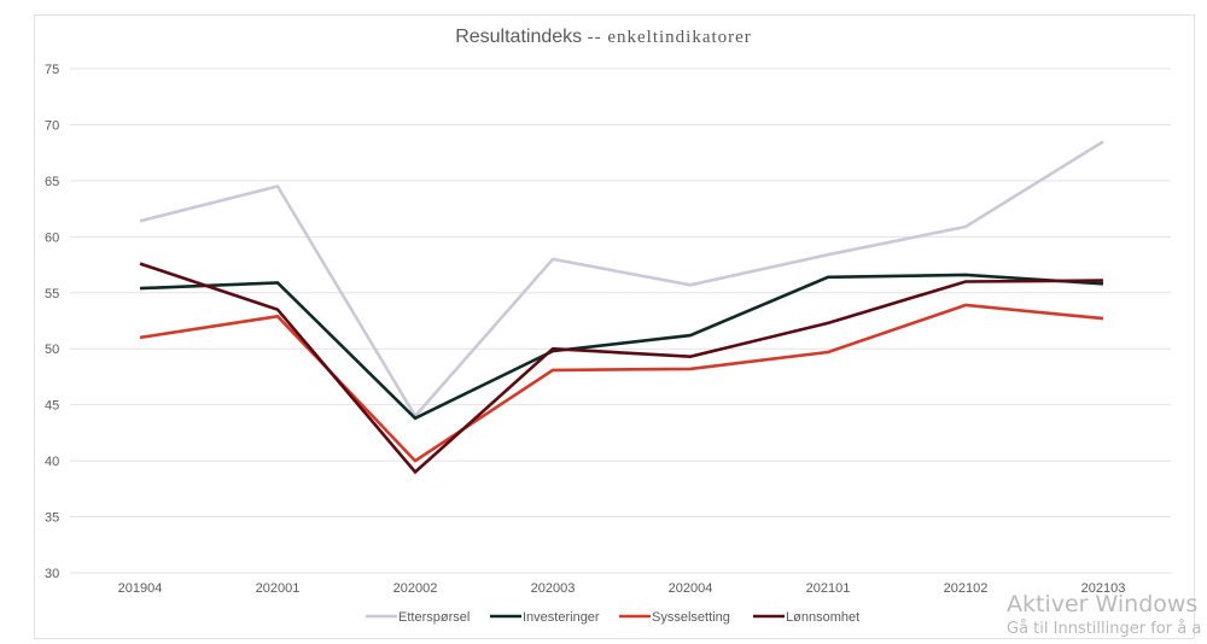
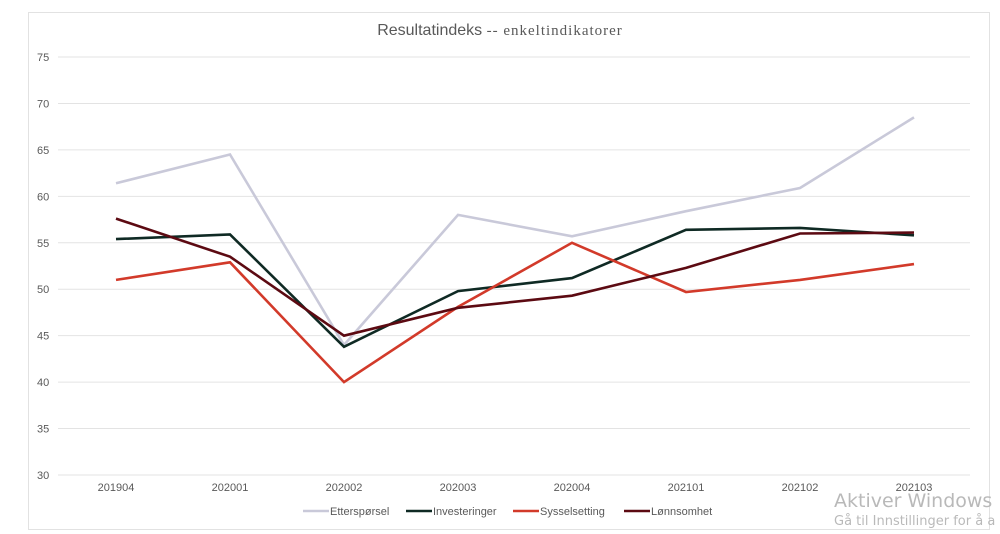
Lønnsomhet/202002: 39 -> 45
Lønnsomhet/202003: 50 -> 48
Sysselsetting/202004: 48 -> 55
Sysselsetting/202102: 54 -> 51
